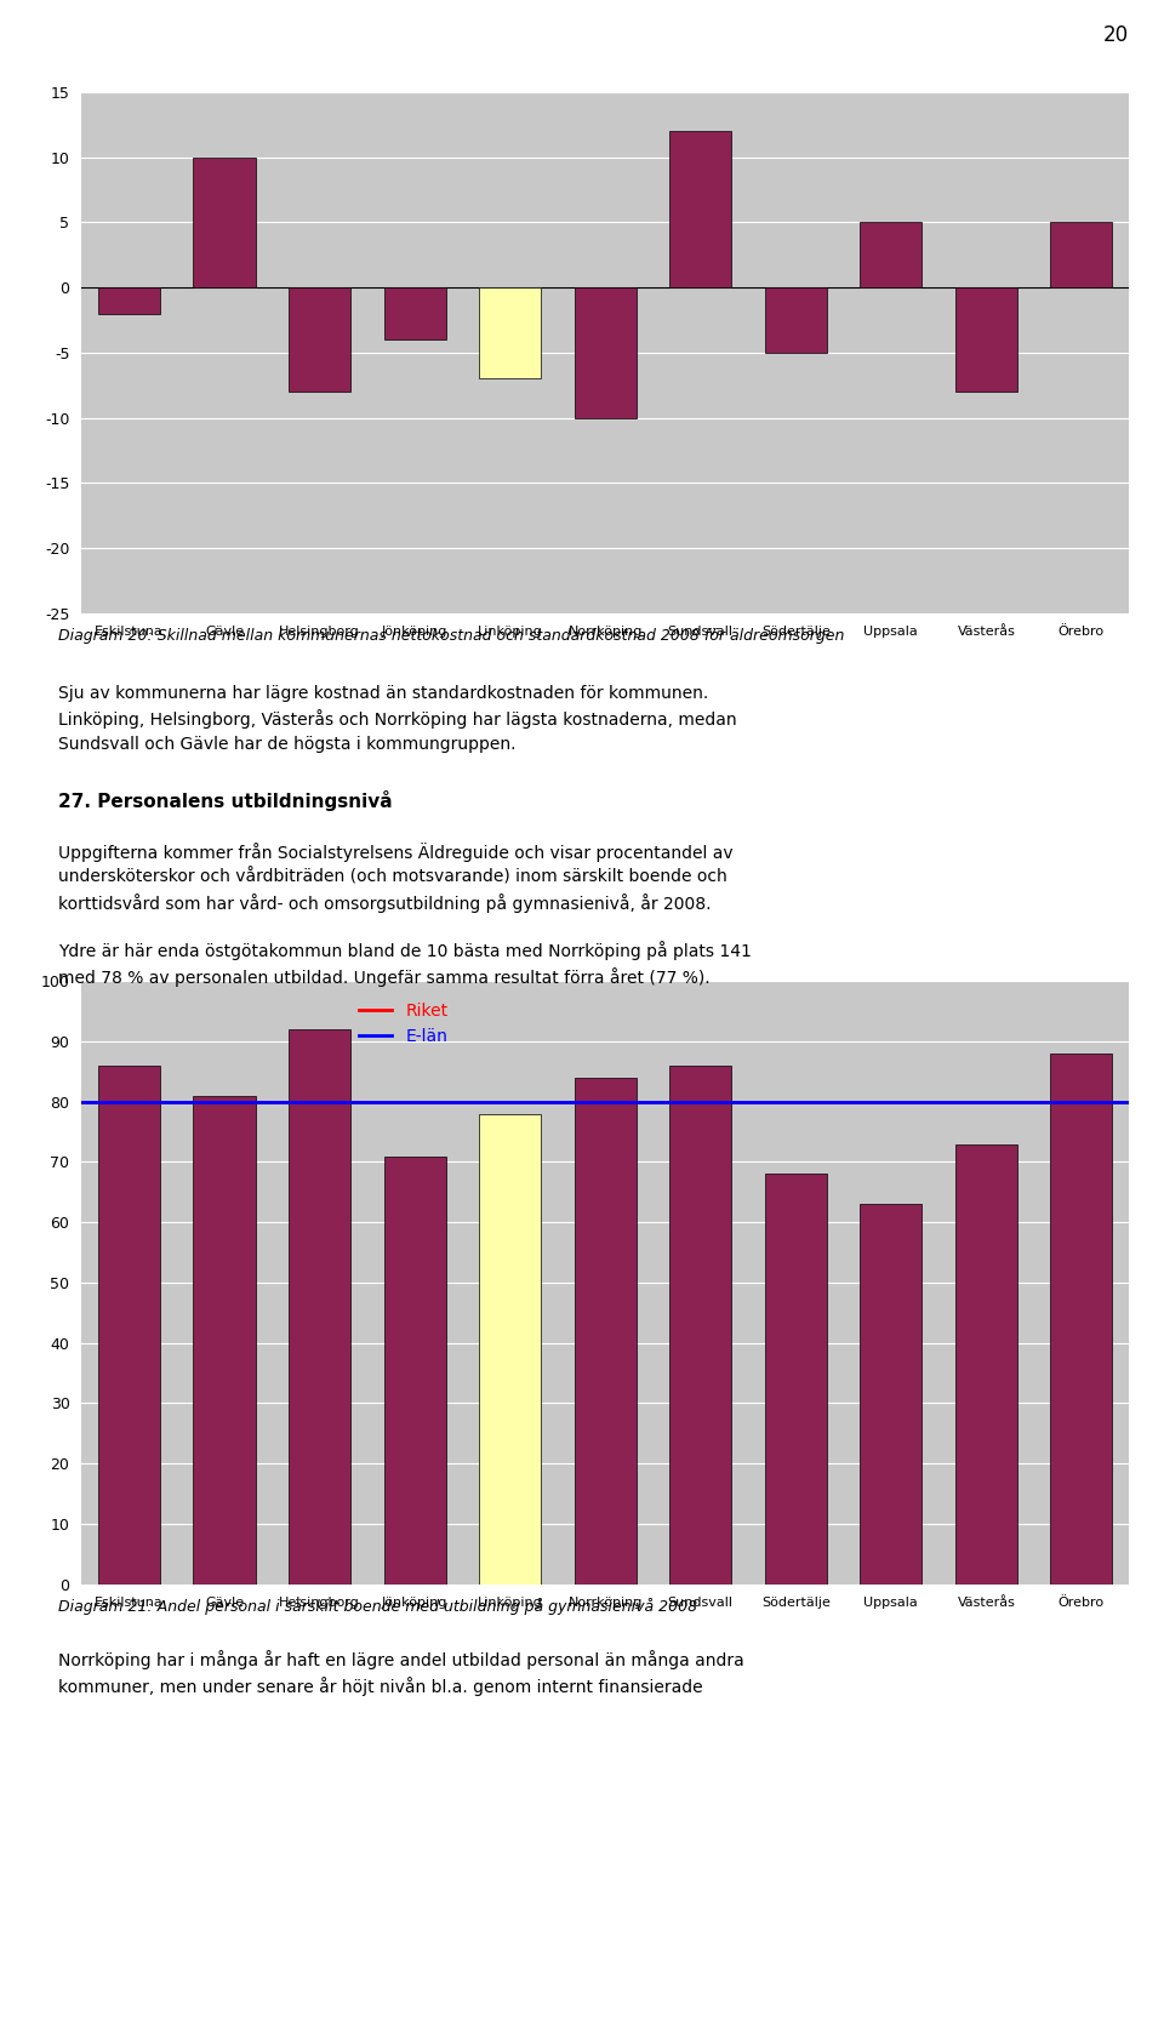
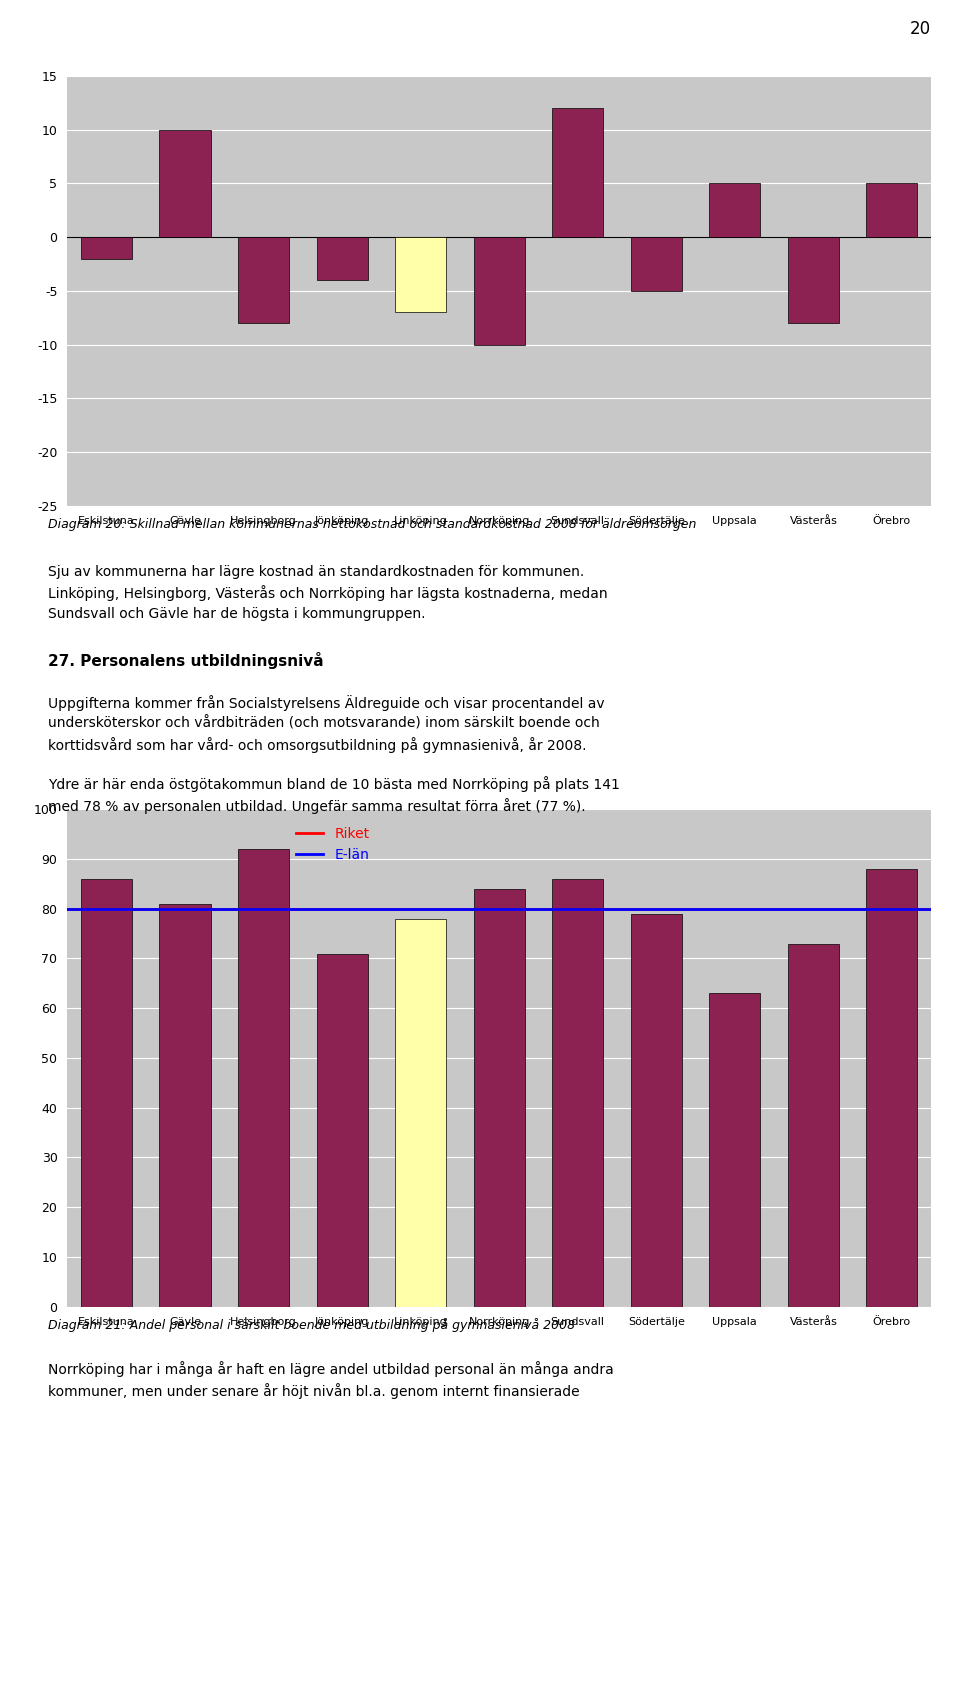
Södertälje: 68 -> 79
